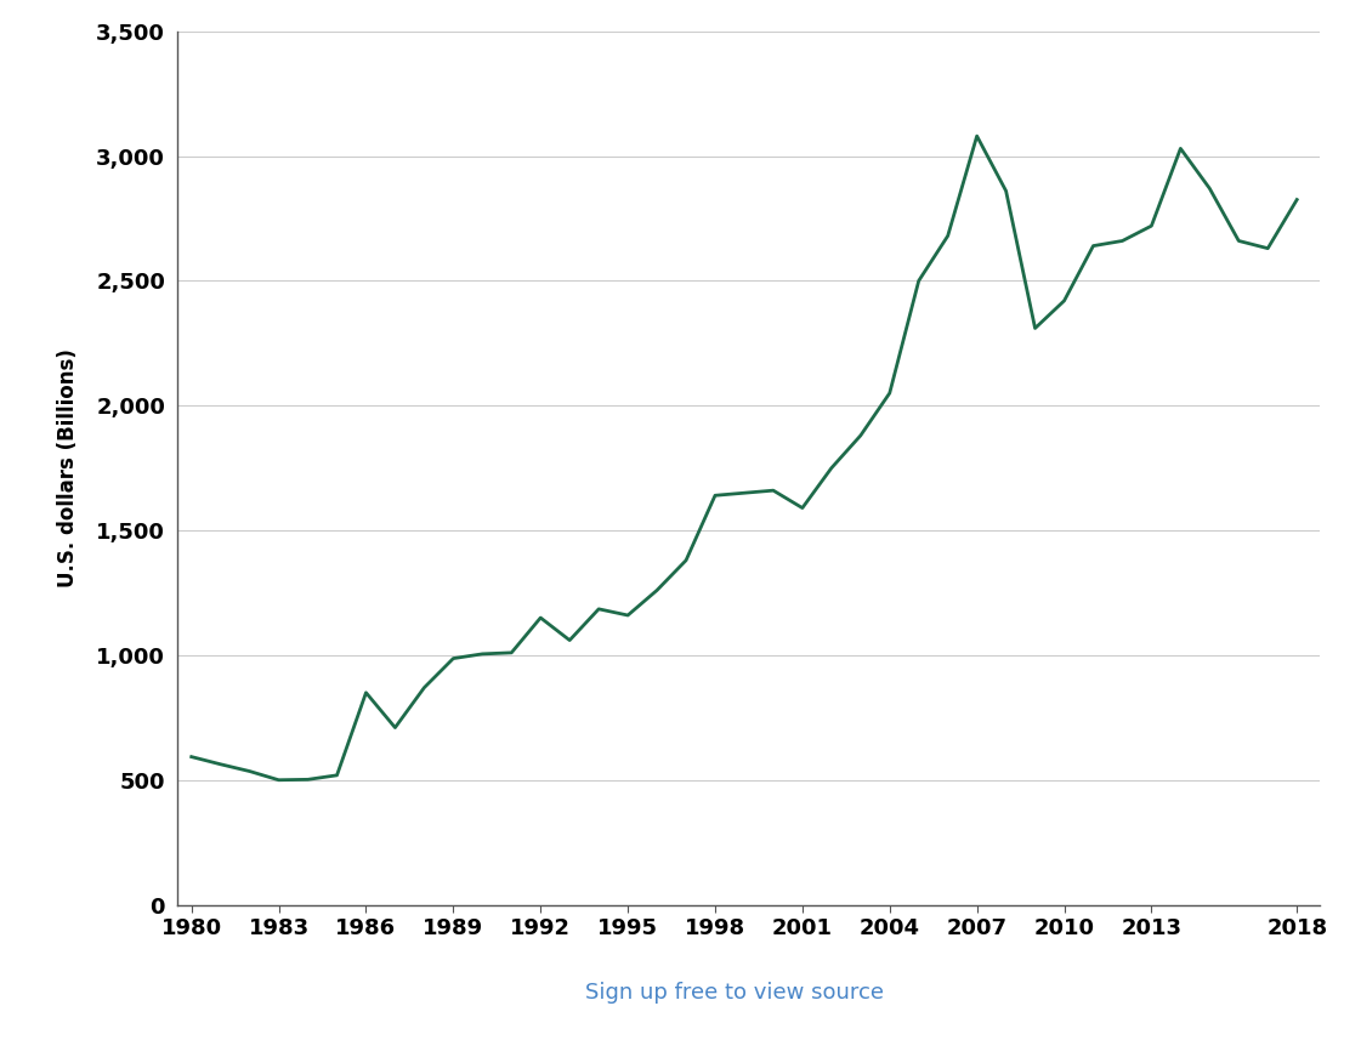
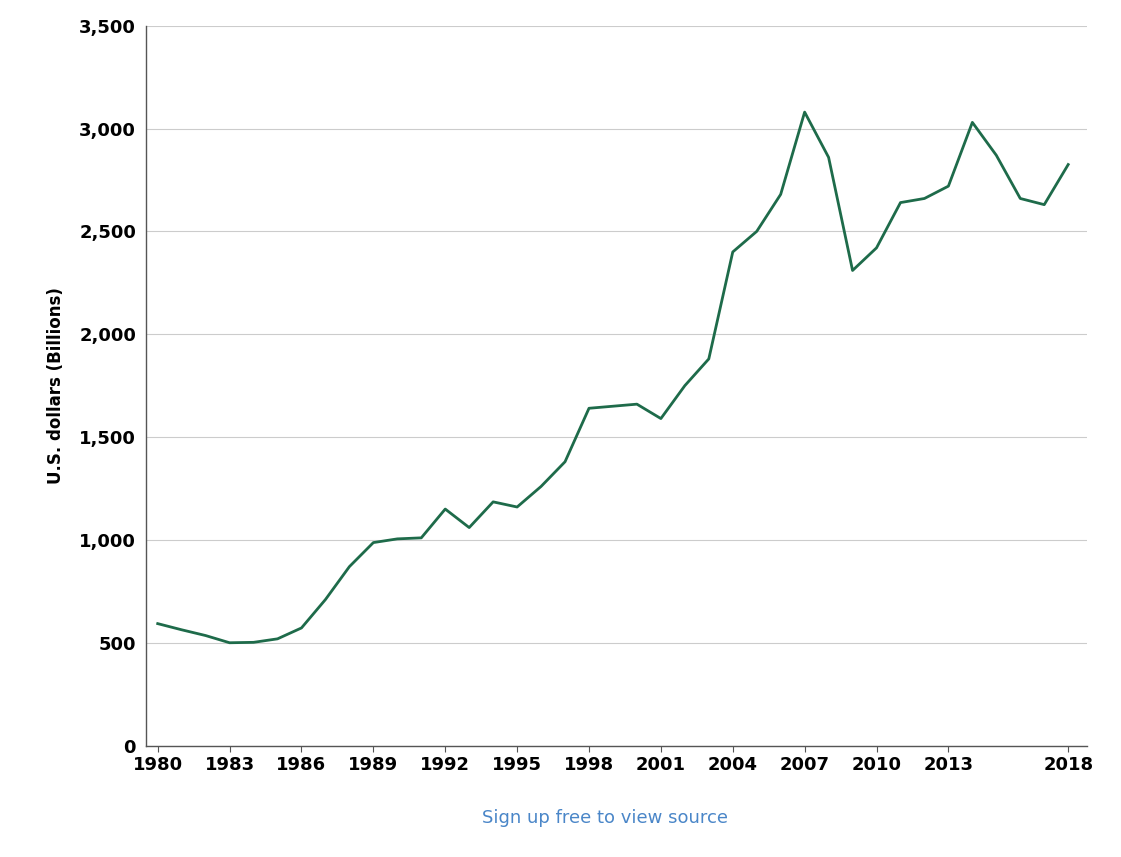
1986: 850 -> 572
2004: 2,050 -> 2,400
